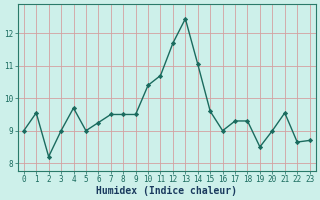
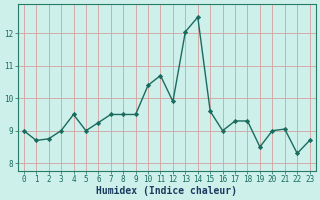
1: 9.55 -> 8.70
2: 8.20 -> 8.75
4: 9.70 -> 9.50
12: 11.70 -> 9.90
13: 12.45 -> 12.05
14: 11.05 -> 12.50
21: 9.55 -> 9.05
22: 8.65 -> 8.30
